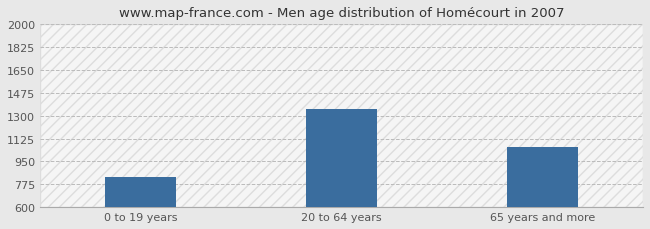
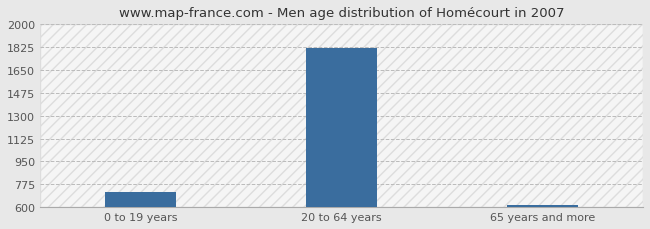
0 to 19 years: 830 -> 720
20 to 64 years: 1350 -> 1820
65 years and more: 1060 -> 620
